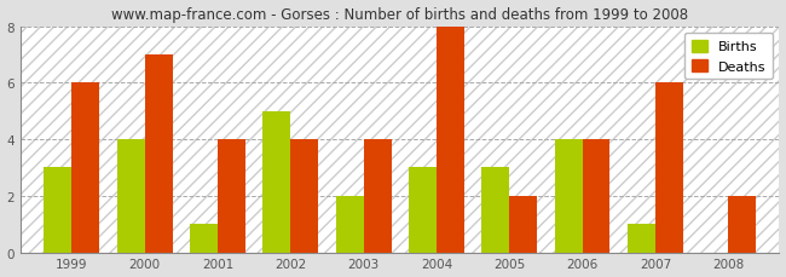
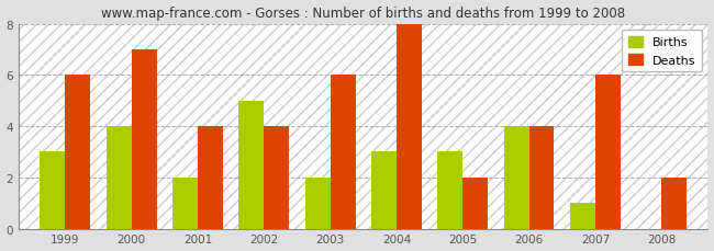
Births/2001: 1 -> 2
Deaths/2003: 4 -> 6
